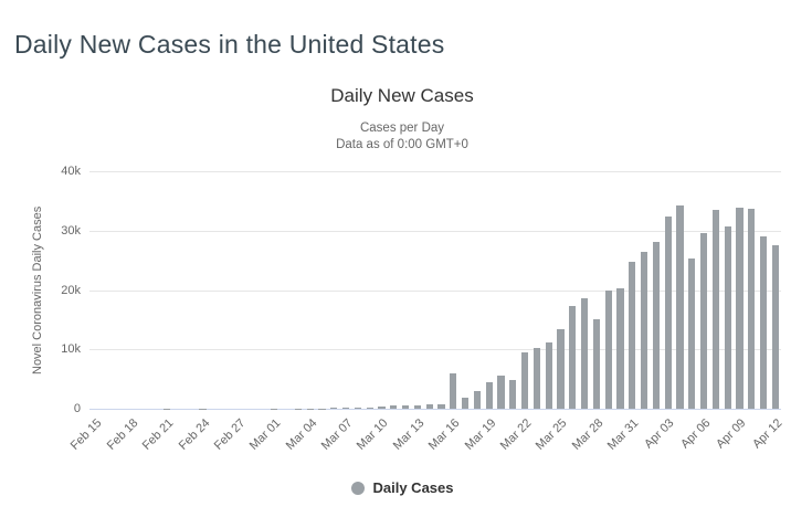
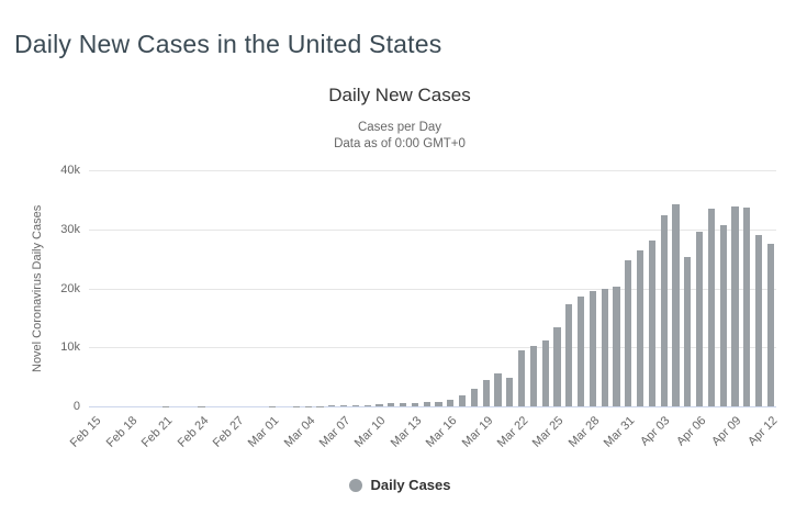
Mar 16: 6k -> 1k
Mar 28: 15k -> 19k
